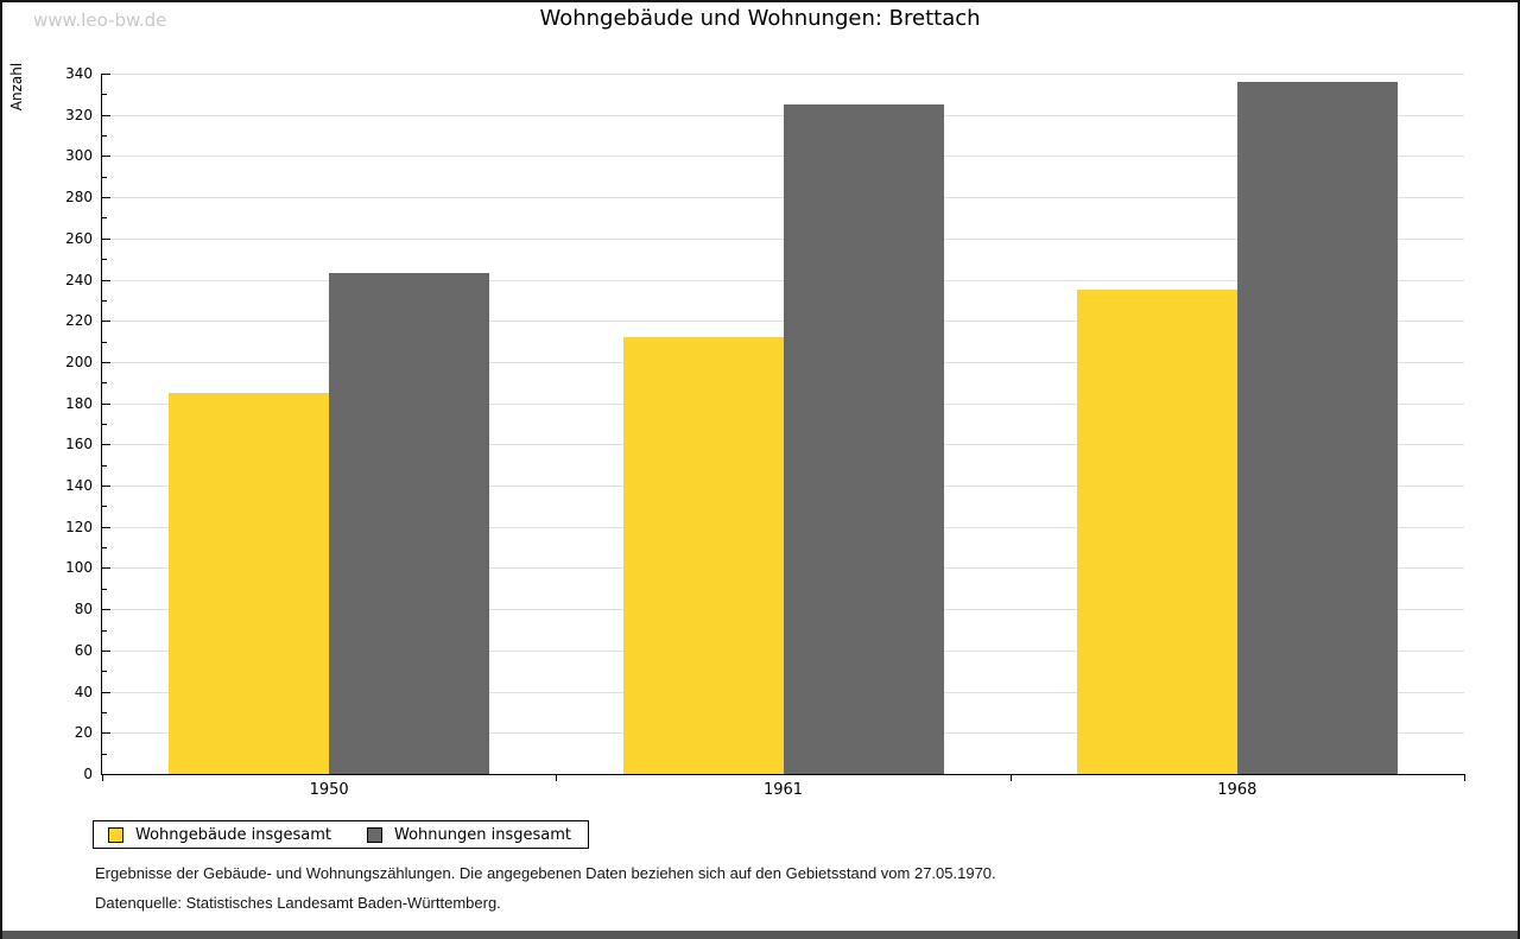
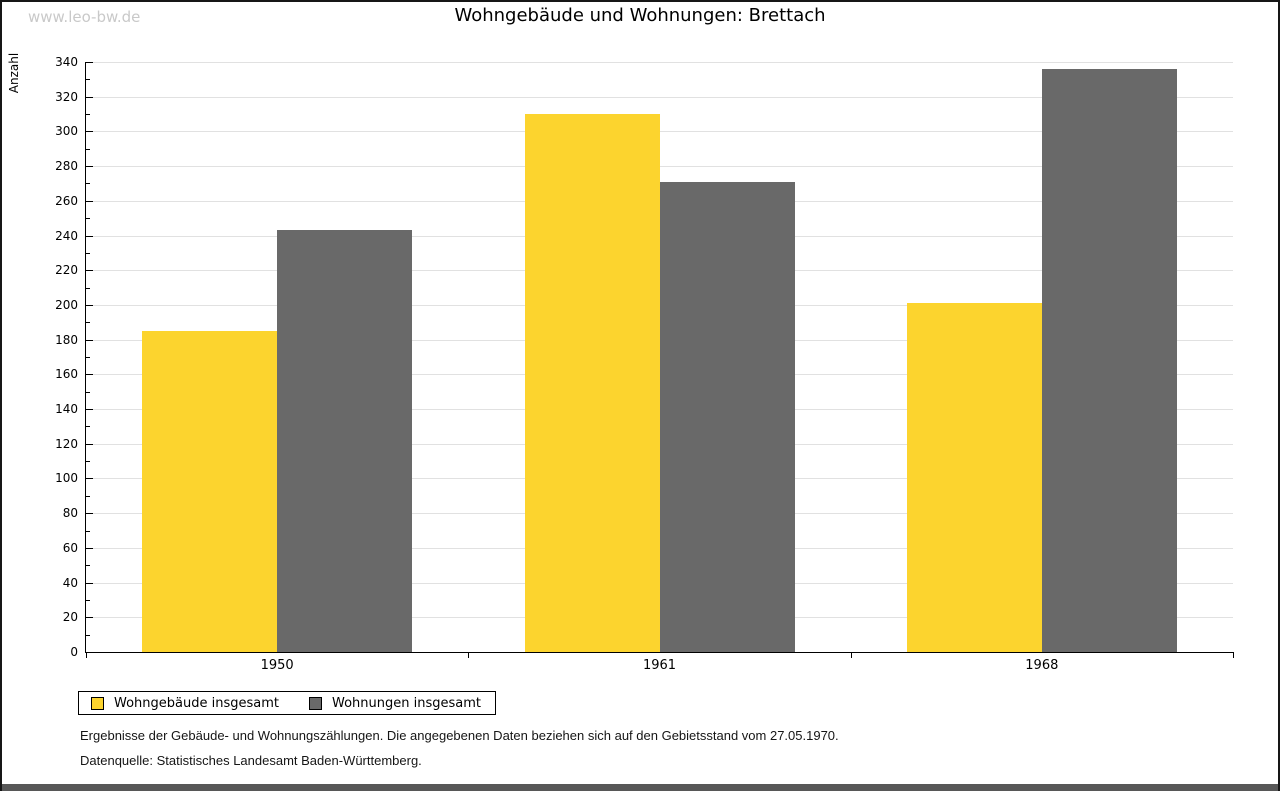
Wohngebäude insgesamt/1961: 212 -> 310
Wohnungen insgesamt/1961: 325 -> 271
Wohngebäude insgesamt/1968: 235 -> 201
